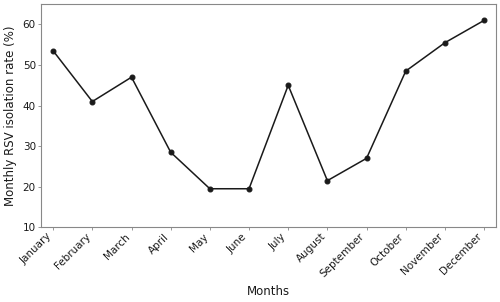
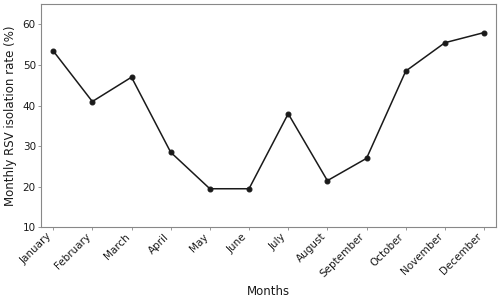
July: 45.0 -> 38.0
December: 61.0 -> 58.0
